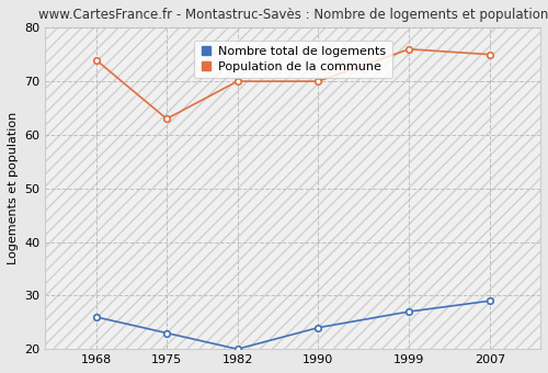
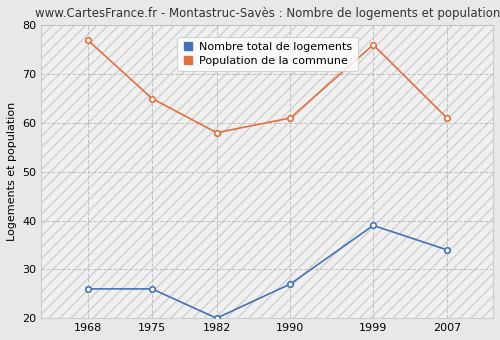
Population de la commune/1968: 74 -> 77
Nombre total de logements/1975: 23 -> 26
Population de la commune/1975: 63 -> 65
Population de la commune/1982: 70 -> 58
Nombre total de logements/1990: 24 -> 27
Population de la commune/1990: 70 -> 61
Nombre total de logements/1999: 27 -> 39
Nombre total de logements/2007: 29 -> 34
Population de la commune/2007: 75 -> 61
